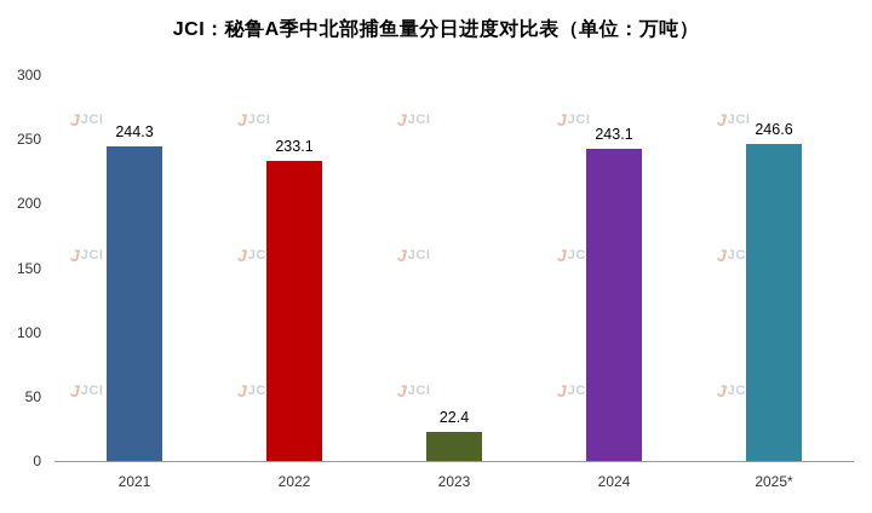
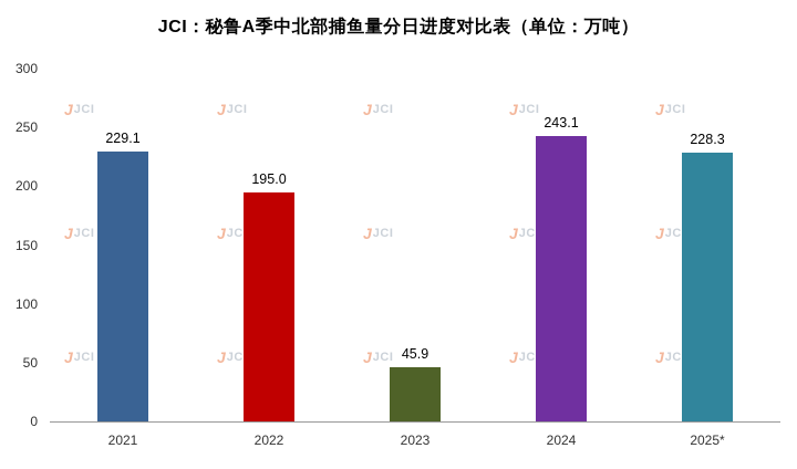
2021: 244.3 -> 229.1
2022: 233.1 -> 195.0
2023: 22.4 -> 45.9
2025*: 246.6 -> 228.3
